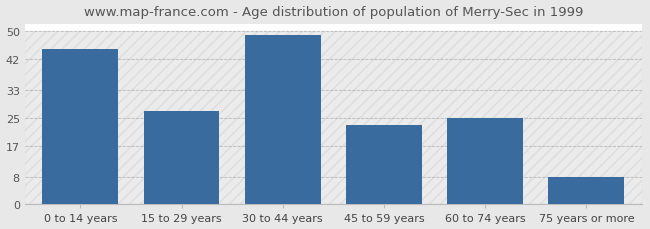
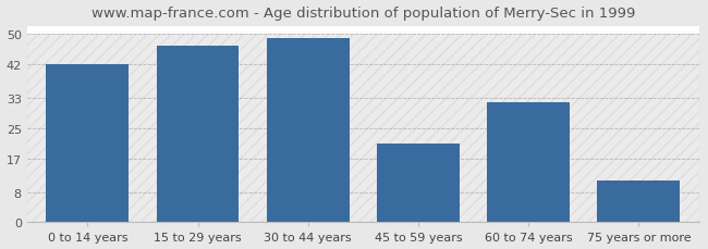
0 to 14 years: 45 -> 42
15 to 29 years: 27 -> 47
45 to 59 years: 23 -> 21
60 to 74 years: 25 -> 32
75 years or more: 8 -> 11
